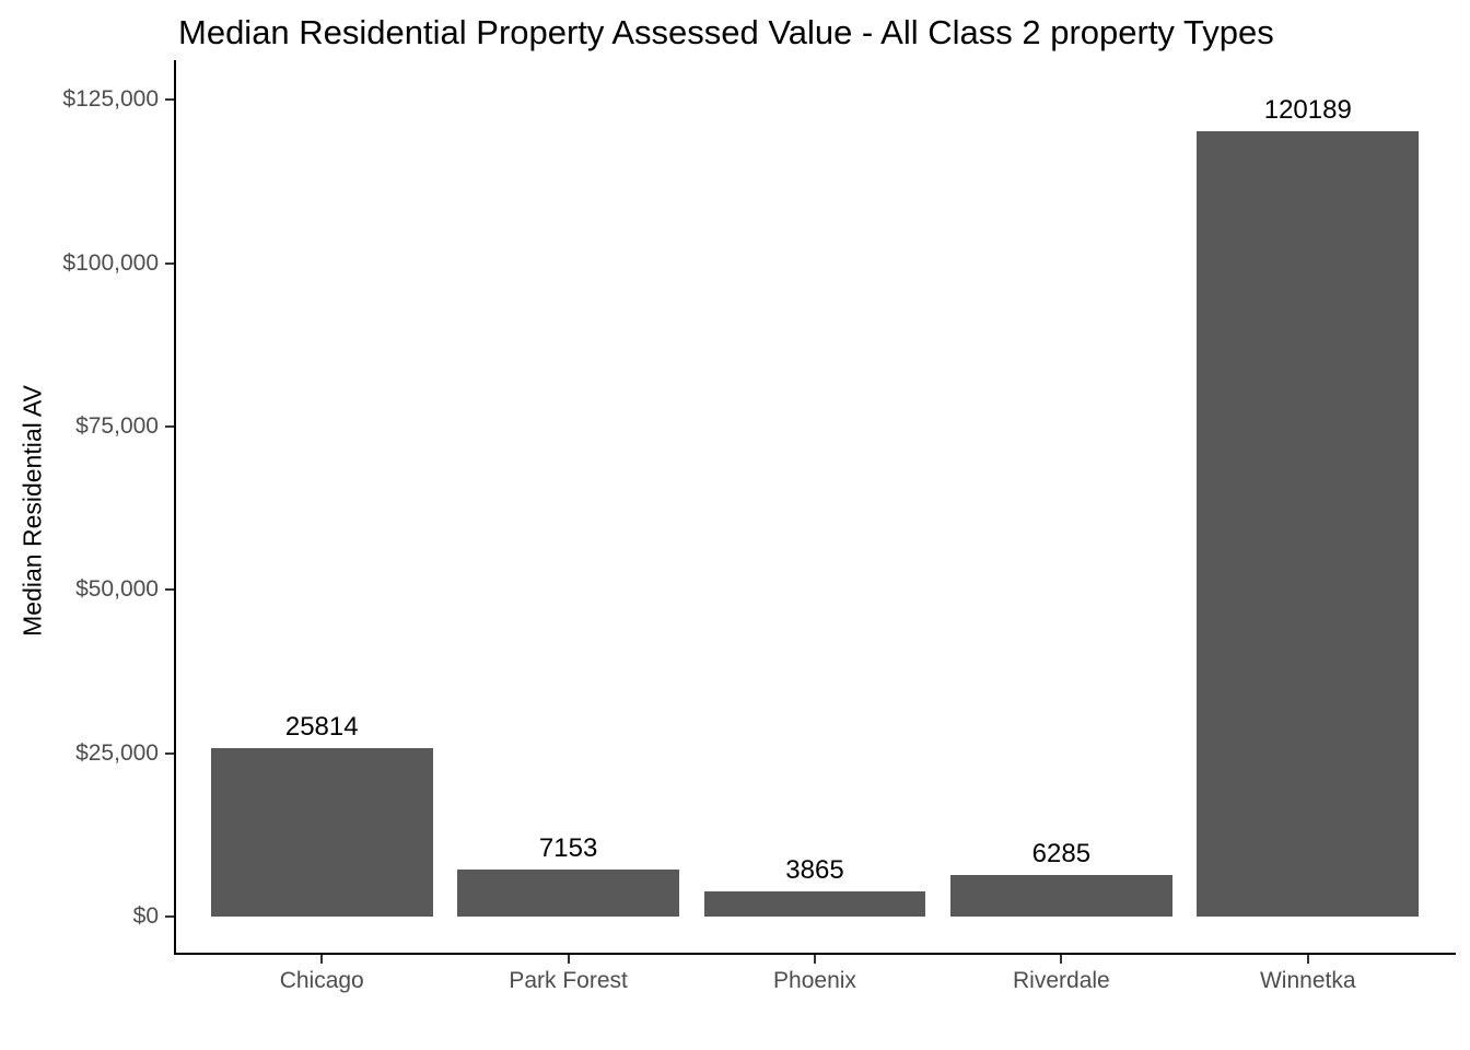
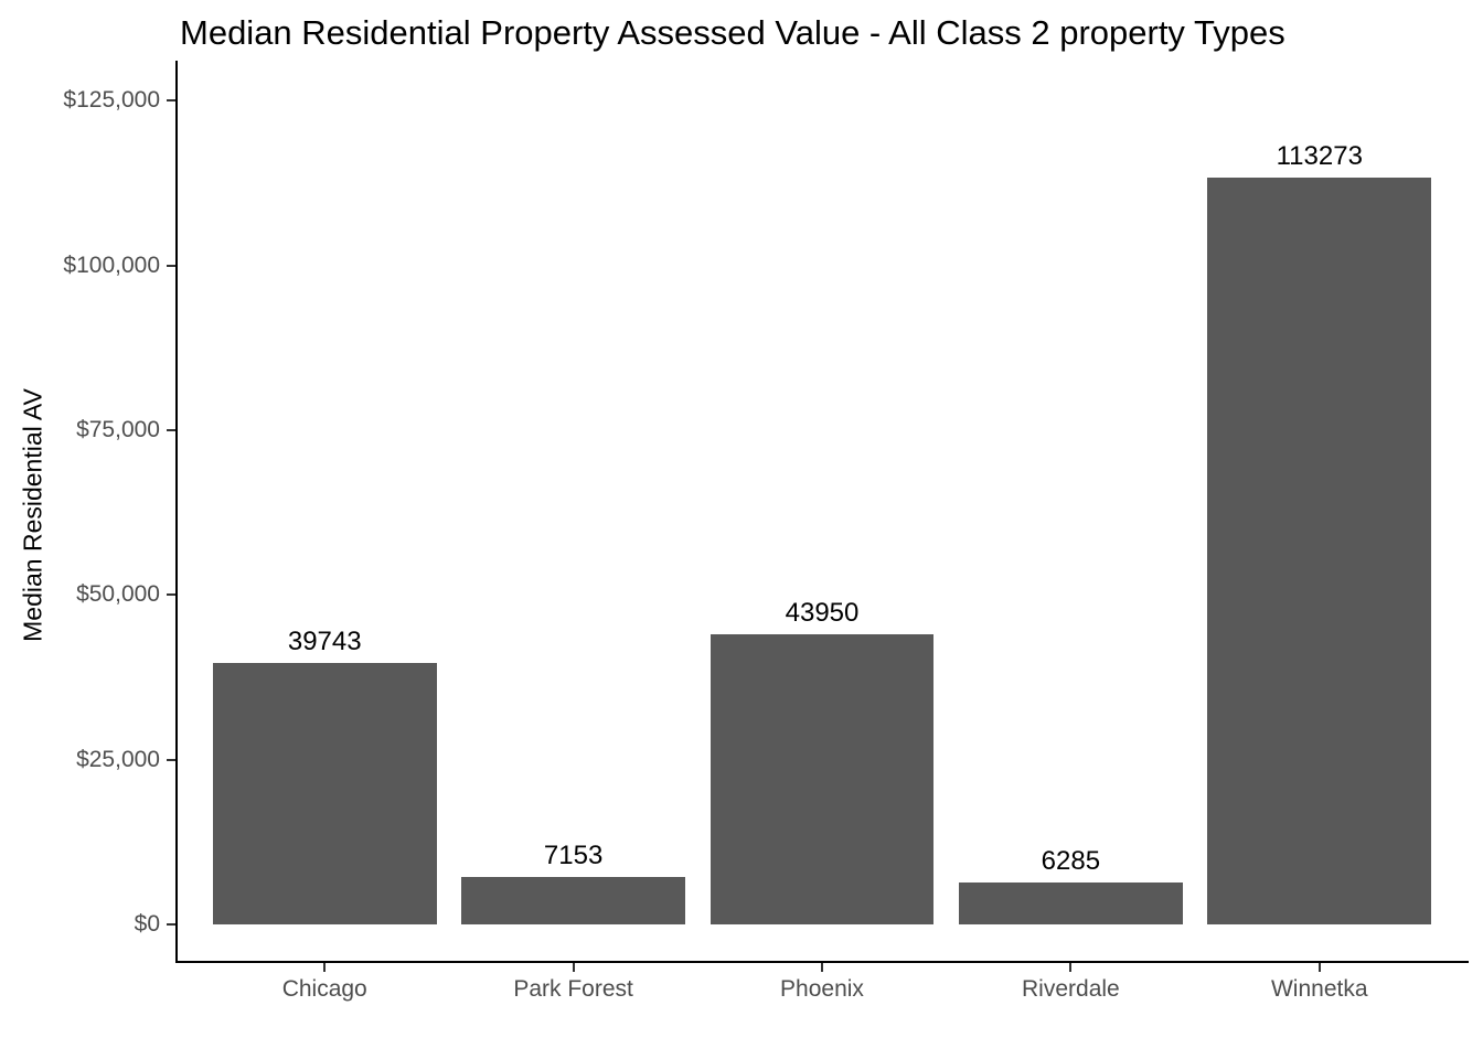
Chicago: 25814 -> 39743
Phoenix: 3865 -> 43950
Winnetka: 120189 -> 113273
